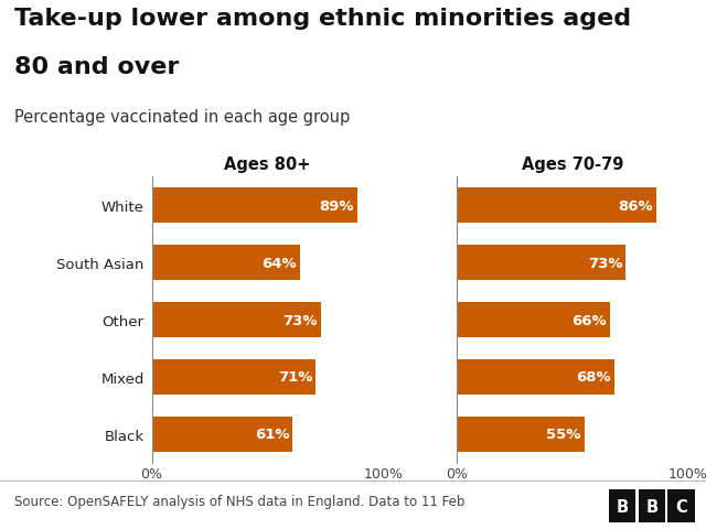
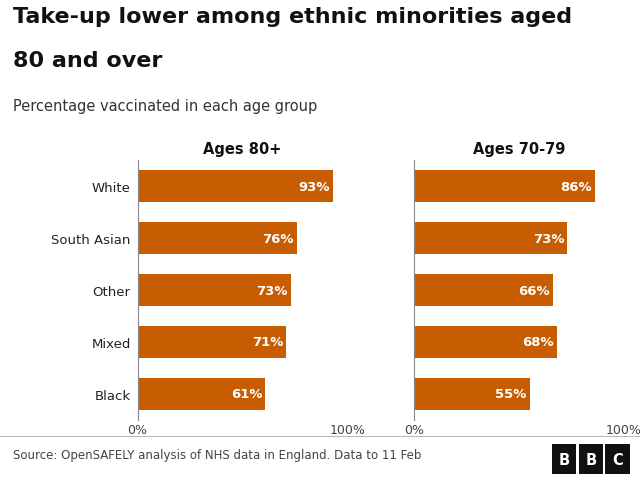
Ages 80+/White: 89% -> 93%
Ages 80+/South Asian: 64% -> 76%
